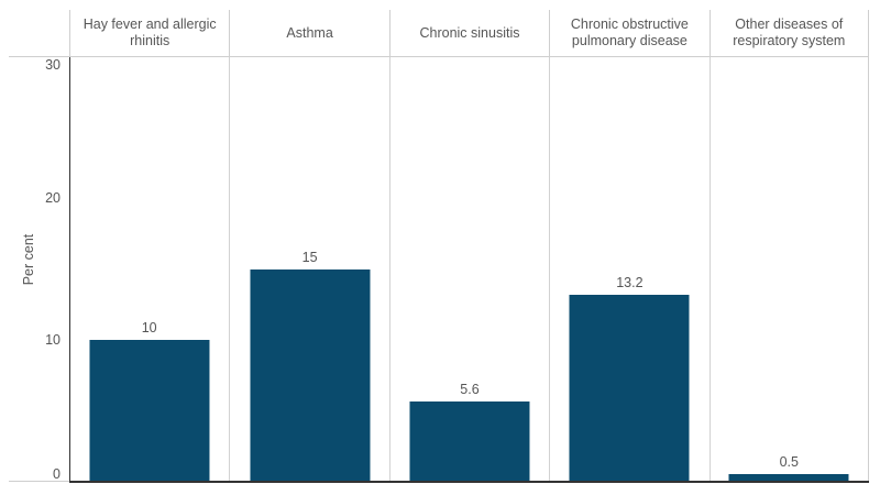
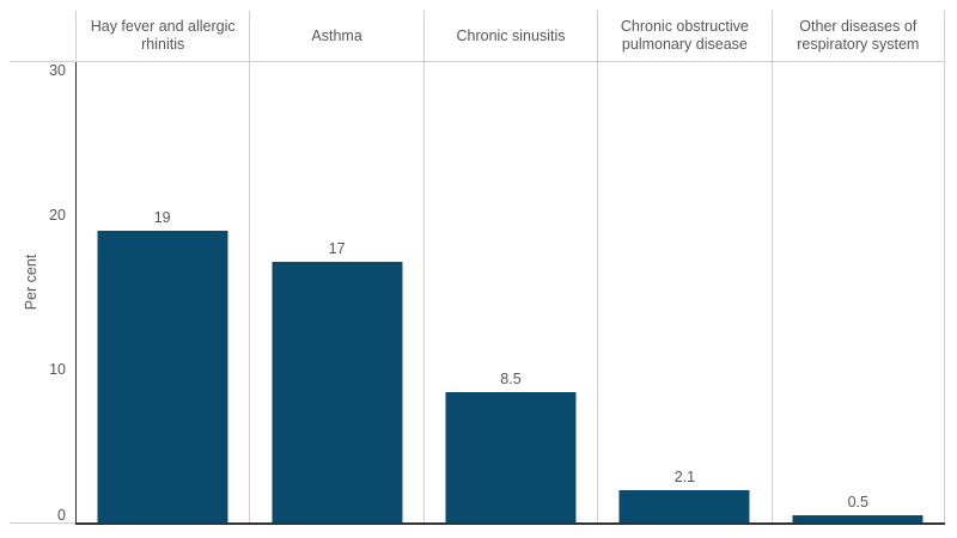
Hay fever and allergic rhinitis: 10 -> 19
Asthma: 15 -> 17
Chronic sinusitis: 5.6 -> 8.5
Chronic obstructive pulmonary disease: 13.2 -> 2.1
